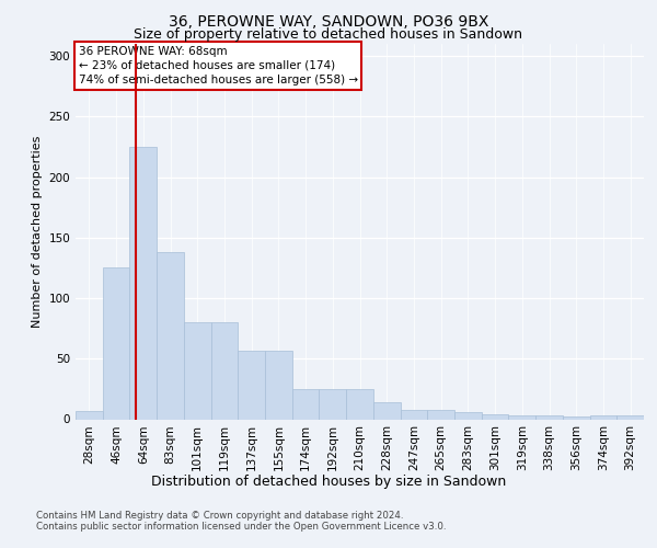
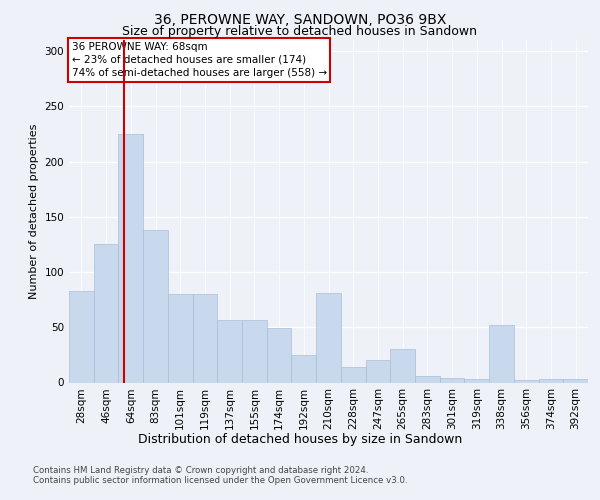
28sqm: 7 -> 83
174sqm: 25 -> 49
210sqm: 25 -> 81
247sqm: 8 -> 20
265sqm: 8 -> 30
338sqm: 3 -> 52
